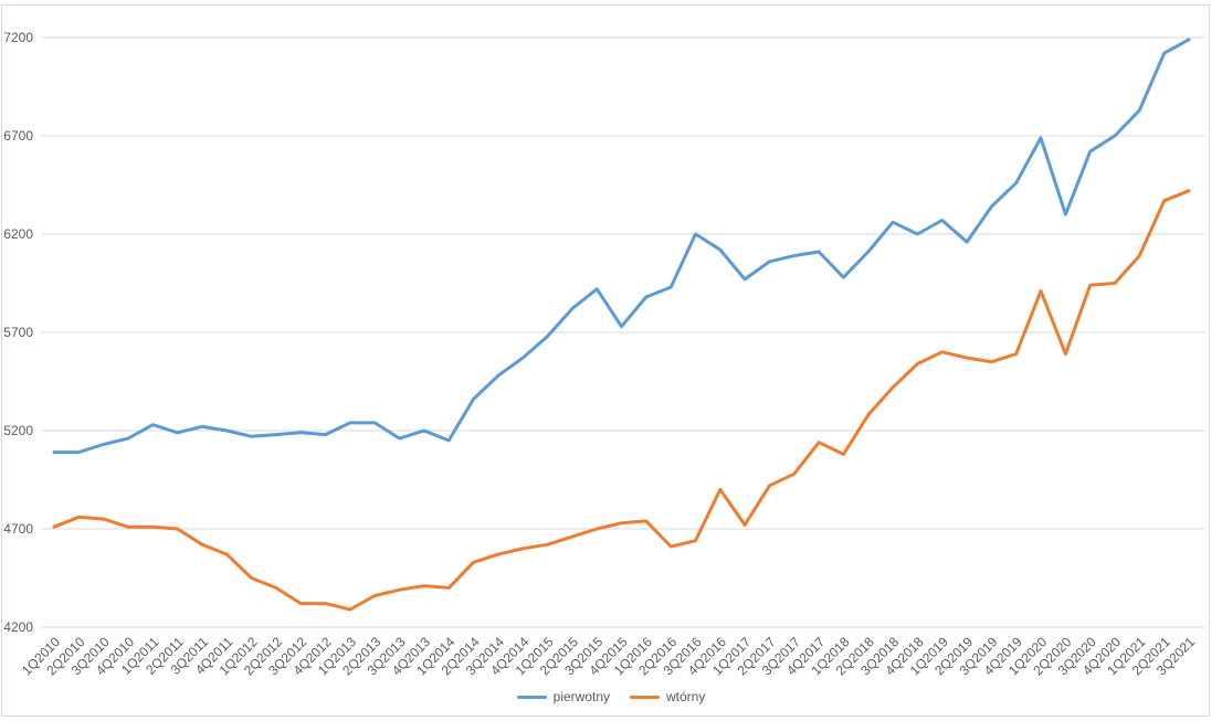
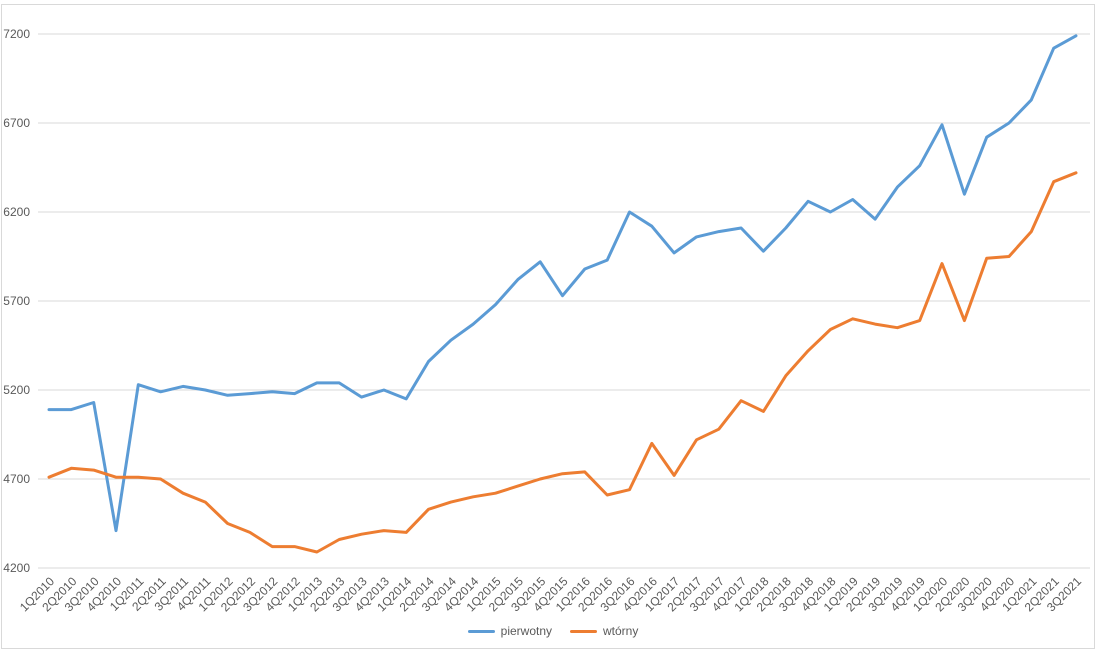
pierwotny/4Q2010: 5160 -> 4410
